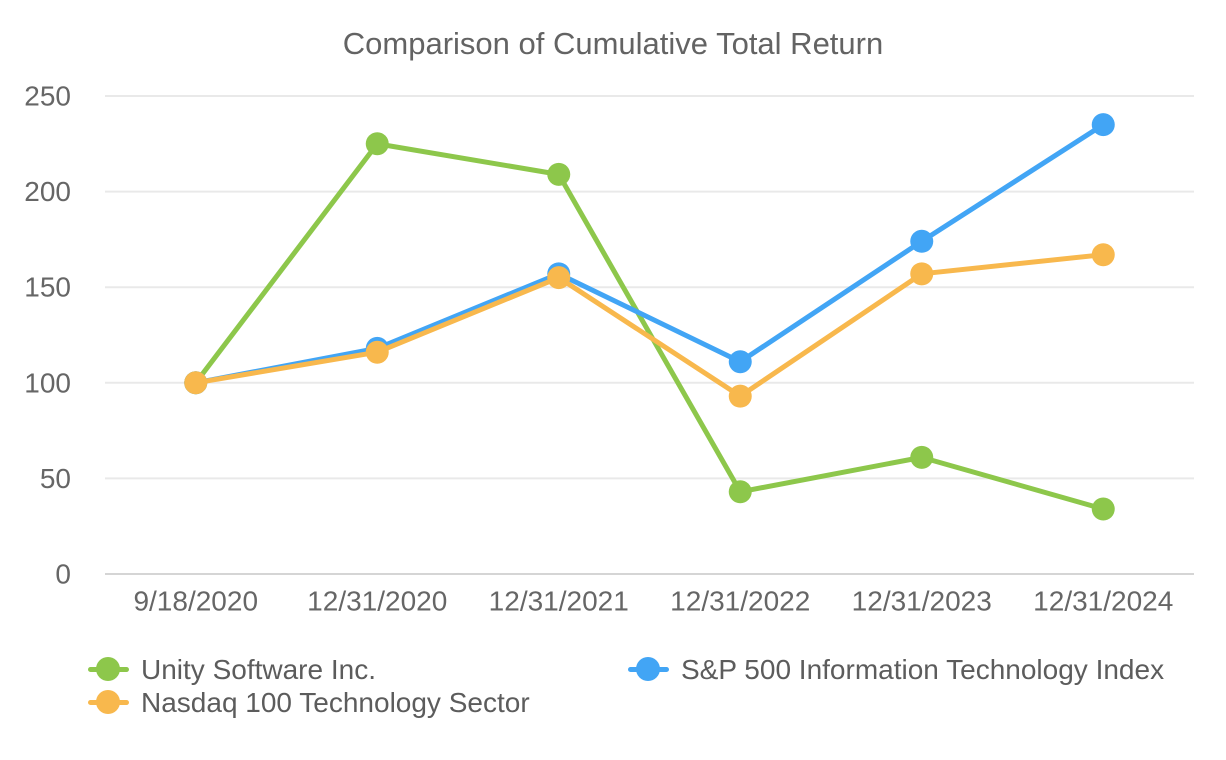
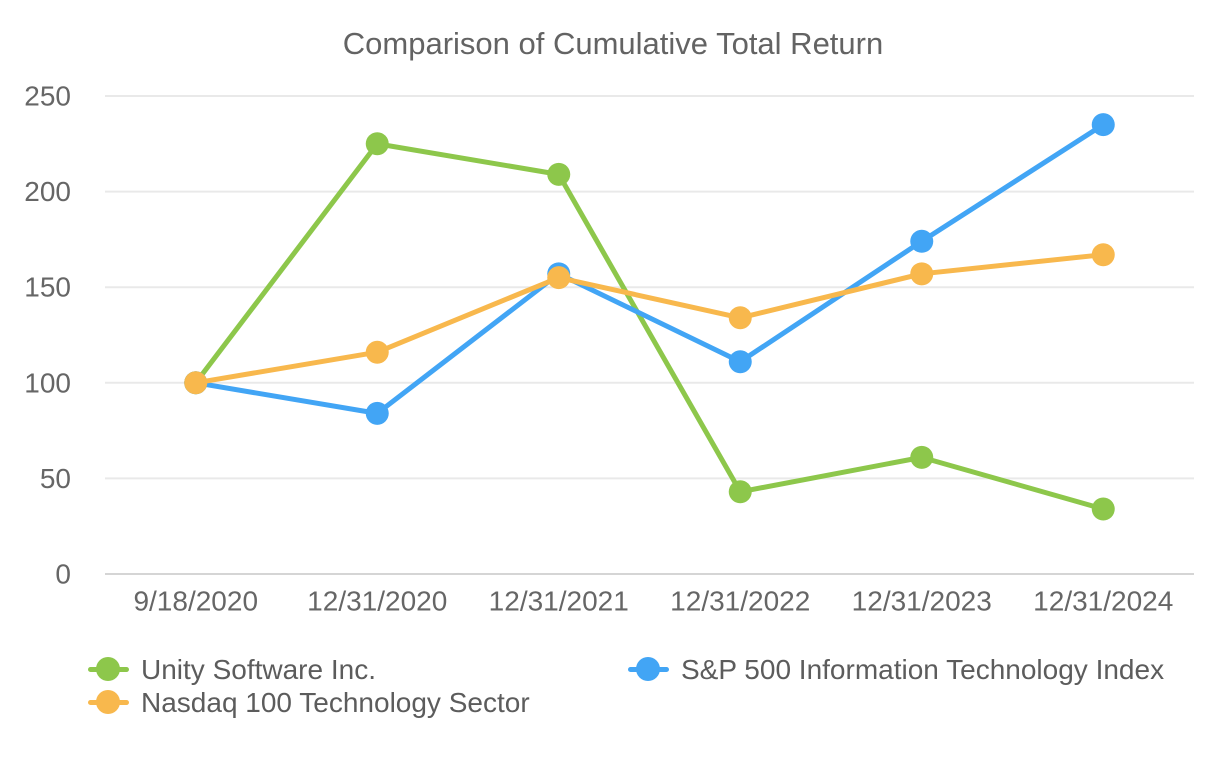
S&P 500 Information Technology Index/12/31/2020: 118 -> 84
Nasdaq 100 Technology Sector/12/31/2022: 93 -> 134
